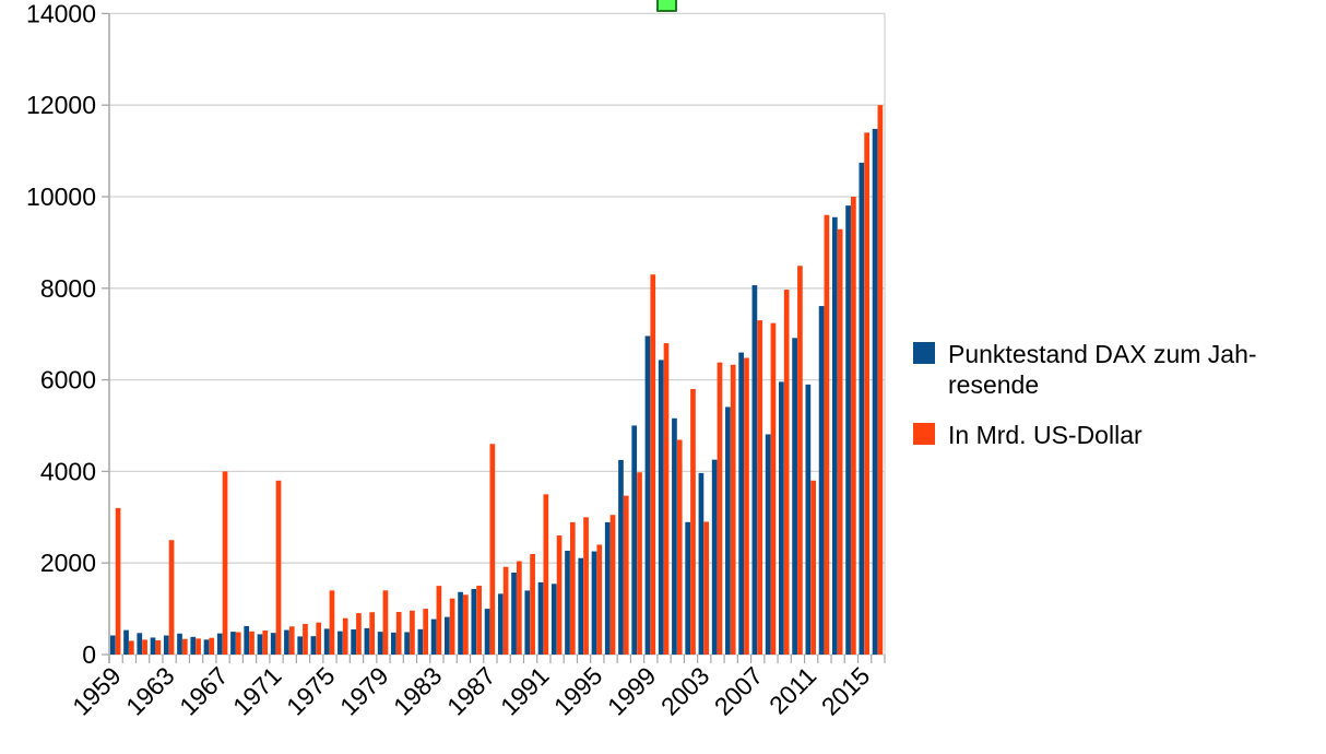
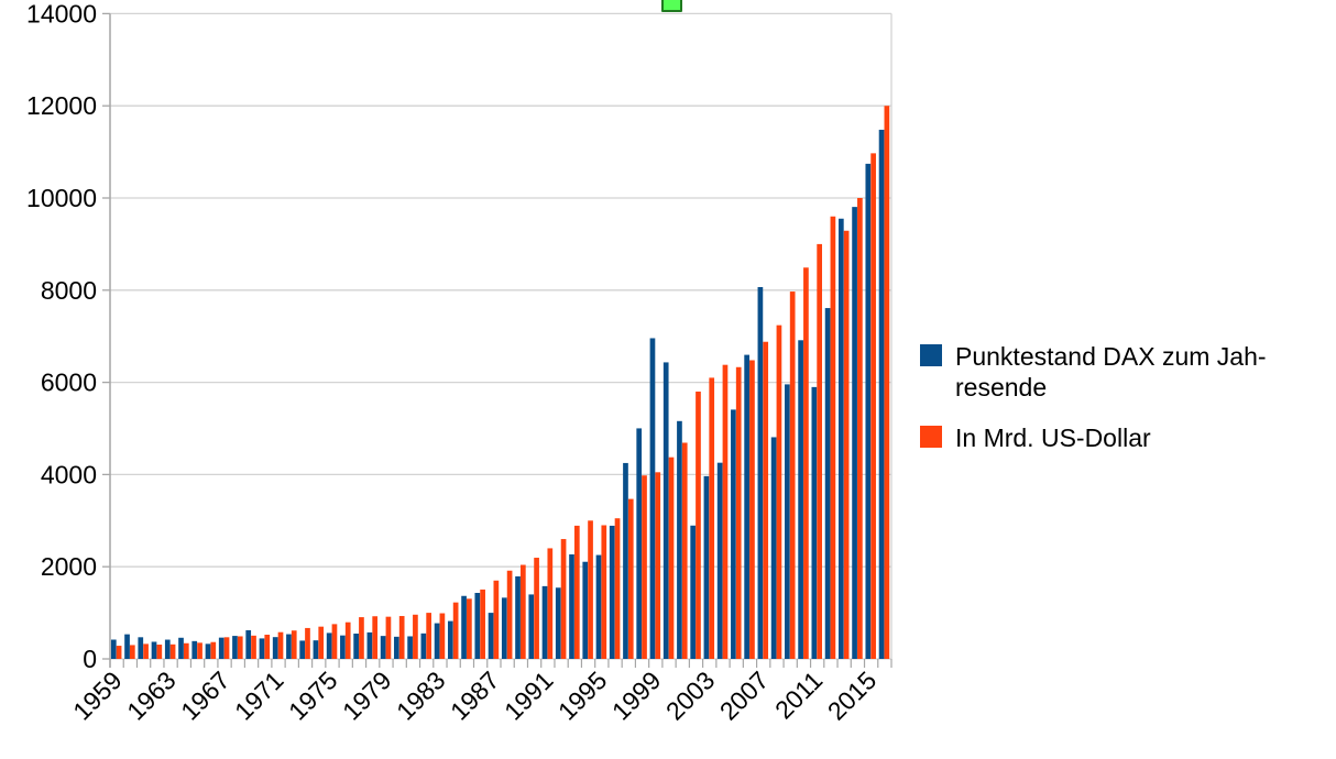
In Mrd. US-Dollar/1959: 3200 -> 300
In Mrd. US-Dollar/1963: 2500 -> 300
In Mrd. US-Dollar/1967: 4000 -> 500
In Mrd. US-Dollar/1971: 3800 -> 600
In Mrd. US-Dollar/1975: 1400 -> 800
In Mrd. US-Dollar/1979: 1400 -> 900
In Mrd. US-Dollar/1983: 1500 -> 1000
In Mrd. US-Dollar/1987: 4600 -> 1700
In Mrd. US-Dollar/1991: 3500 -> 2400
In Mrd. US-Dollar/1995: 2400 -> 2900
In Mrd. US-Dollar/1999: 8300 -> 4000
In Mrd. US-Dollar/2000: 6800 -> 4400
In Mrd. US-Dollar/2003: 2900 -> 6100
In Mrd. US-Dollar/2007: 7300 -> 6900
In Mrd. US-Dollar/2011: 3800 -> 9000
In Mrd. US-Dollar/2015: 11400 -> 11000
